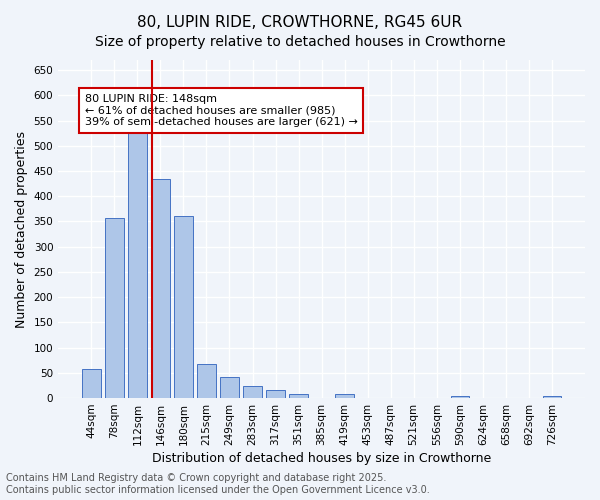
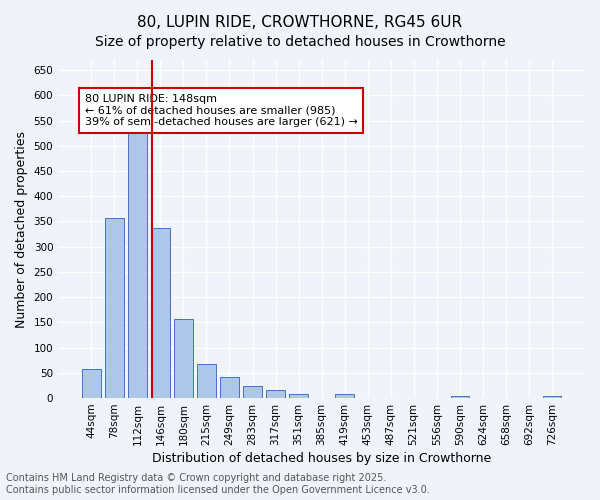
146sqm: 434 -> 337
180sqm: 360 -> 157
